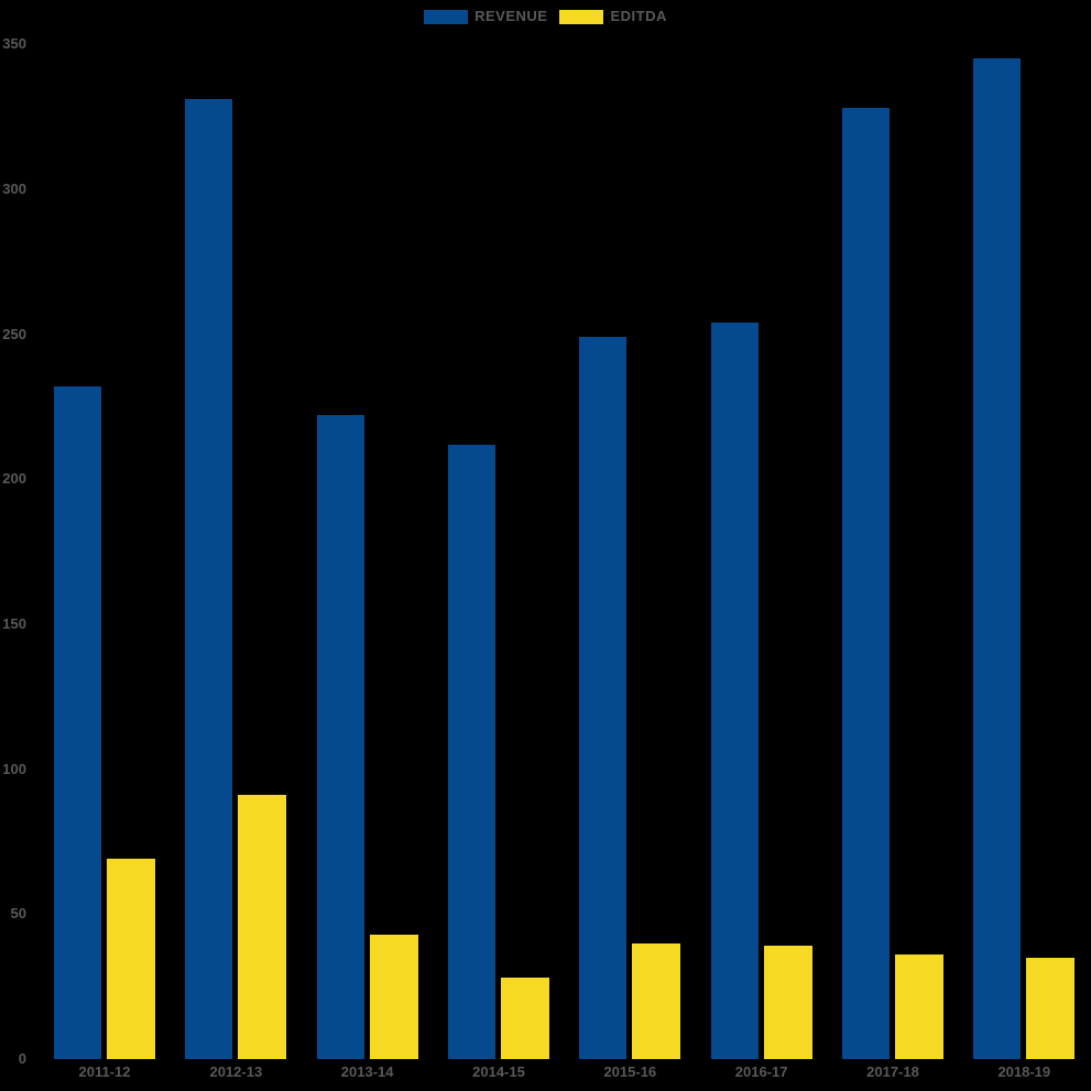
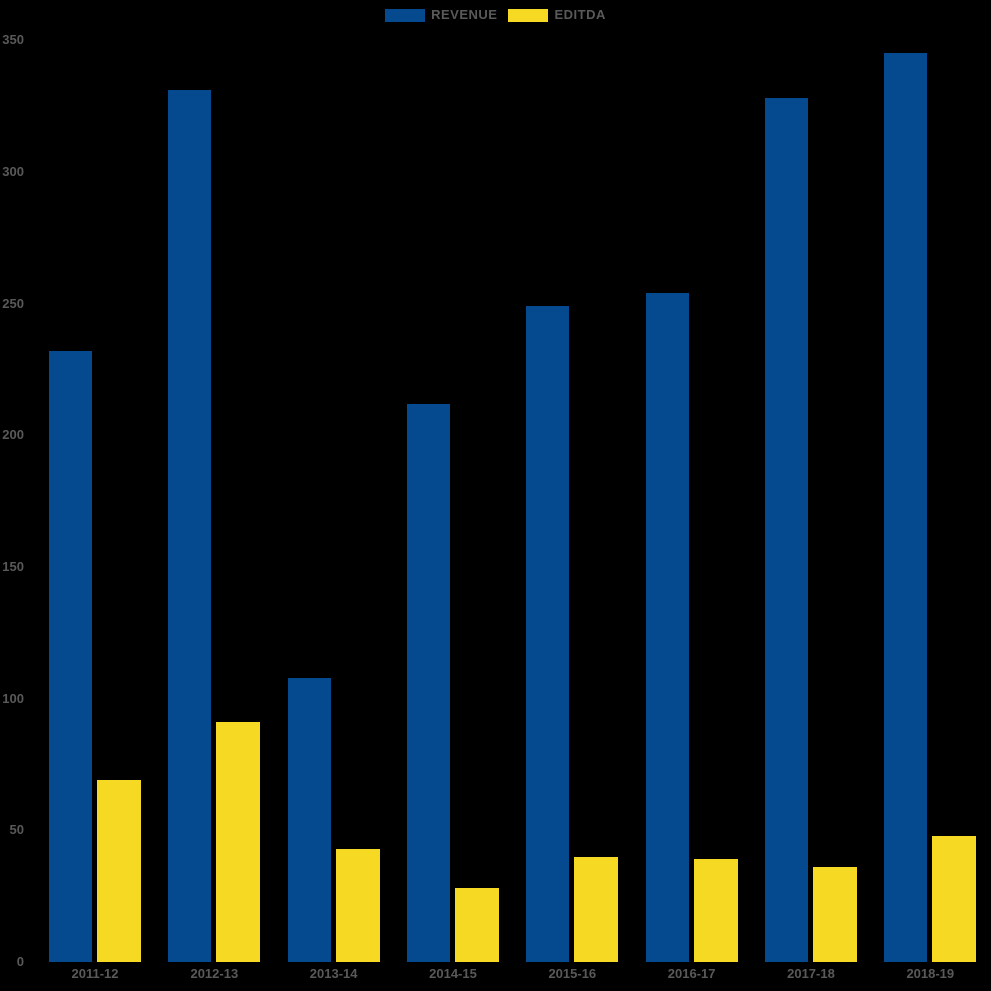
REVENUE/2013-14: 222 -> 108
EDITDA/2018-19: 35 -> 48
